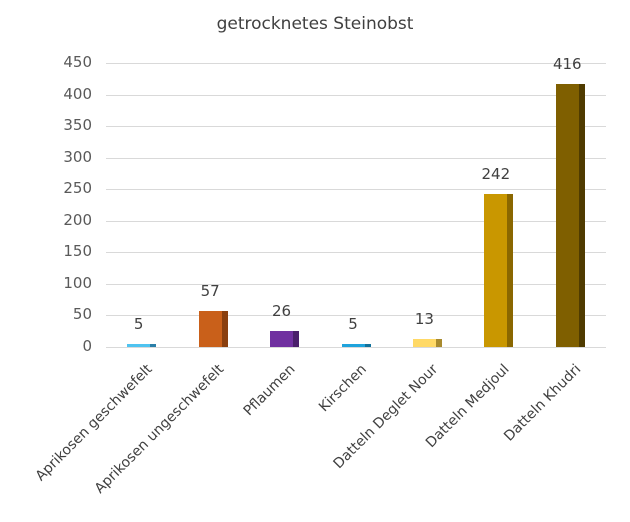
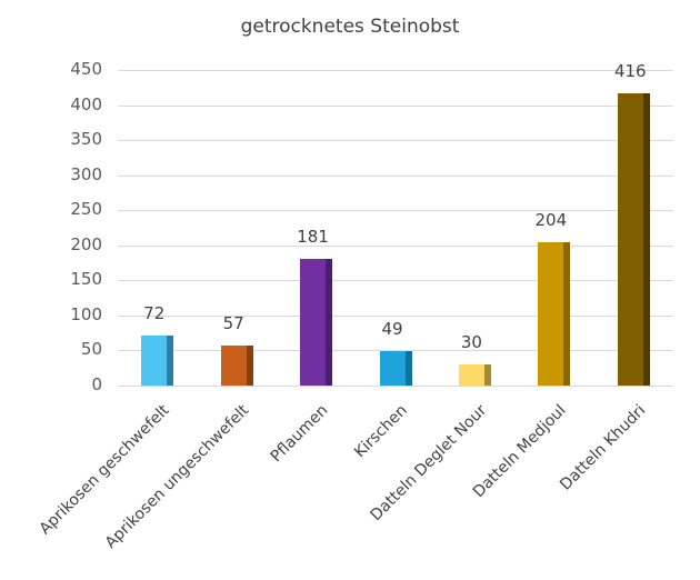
Aprikosen geschwefelt: 5 -> 72
Pflaumen: 26 -> 181
Kirschen: 5 -> 49
Datteln Deglet Nour: 13 -> 30
Datteln Medjoul: 242 -> 204
